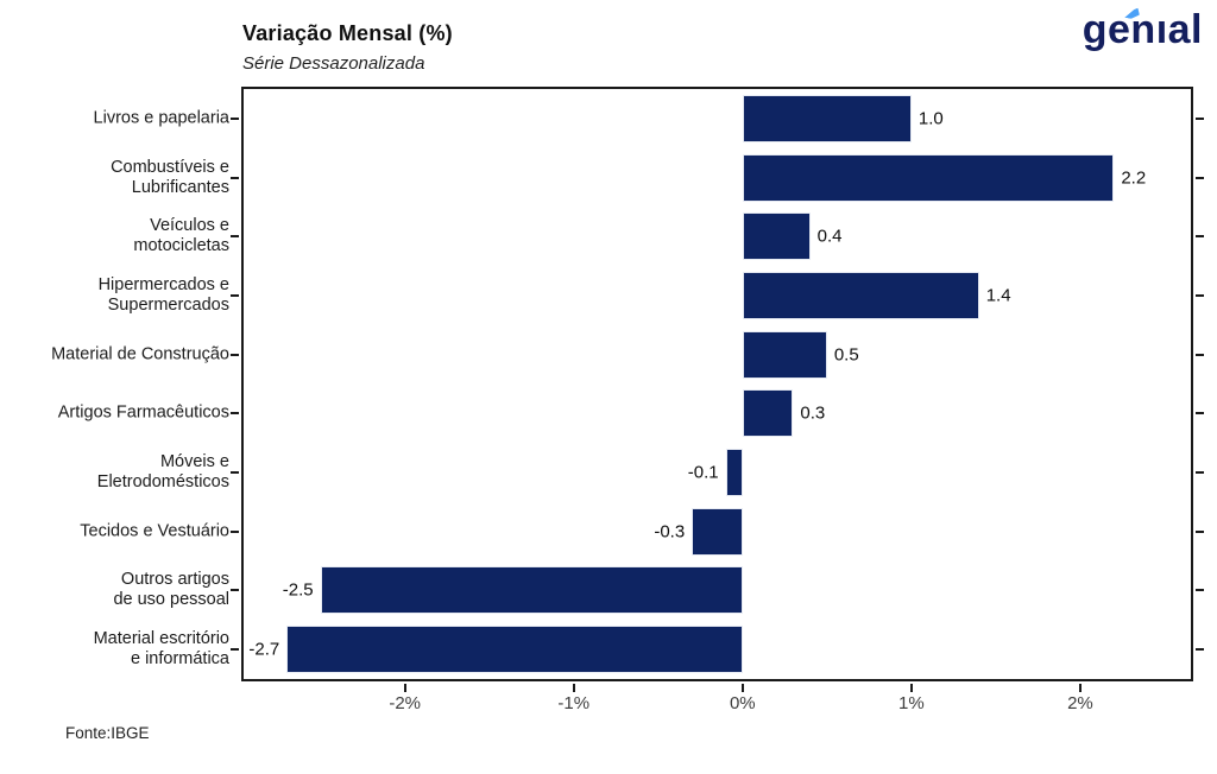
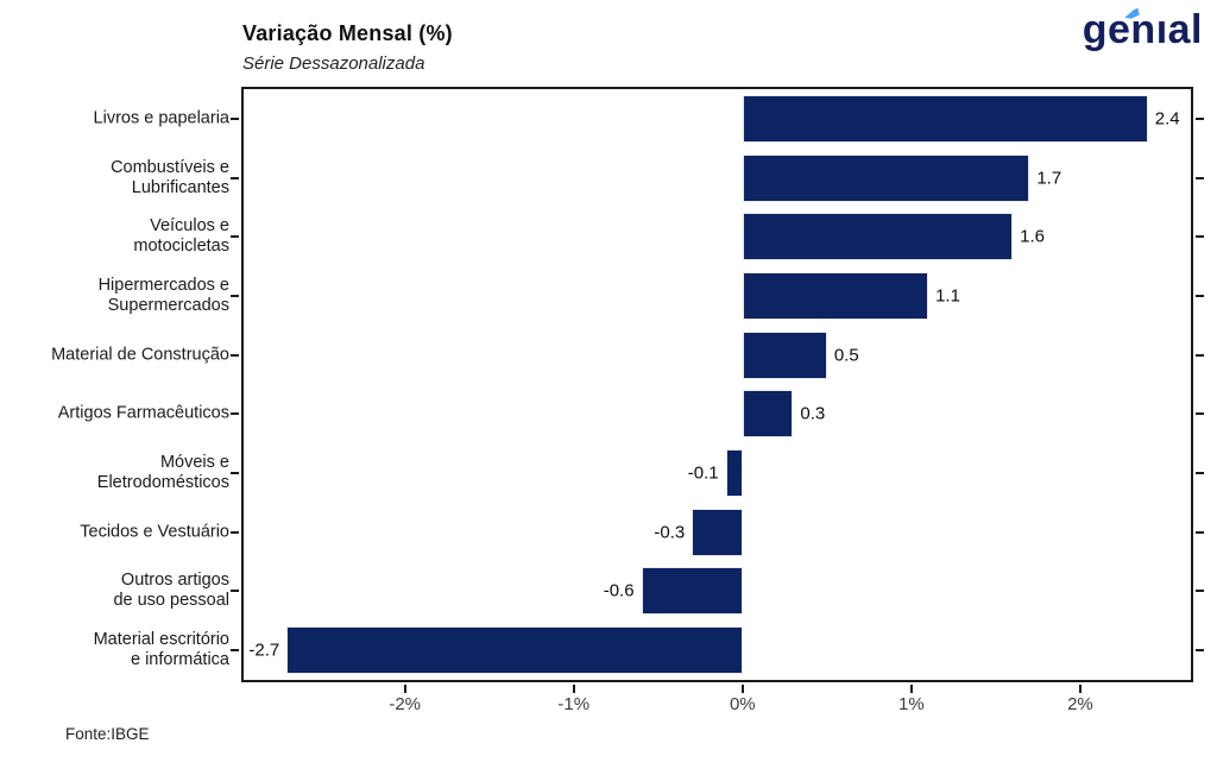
Livros e papelaria: 1.0 -> 2.4
Combustíveis e Lubrificantes: 2.2 -> 1.7
Veículos e motocicletas: 0.4 -> 1.6
Hipermercados e Supermercados: 1.4 -> 1.1
Outros artigos de uso pessoal: -2.5 -> -0.6
